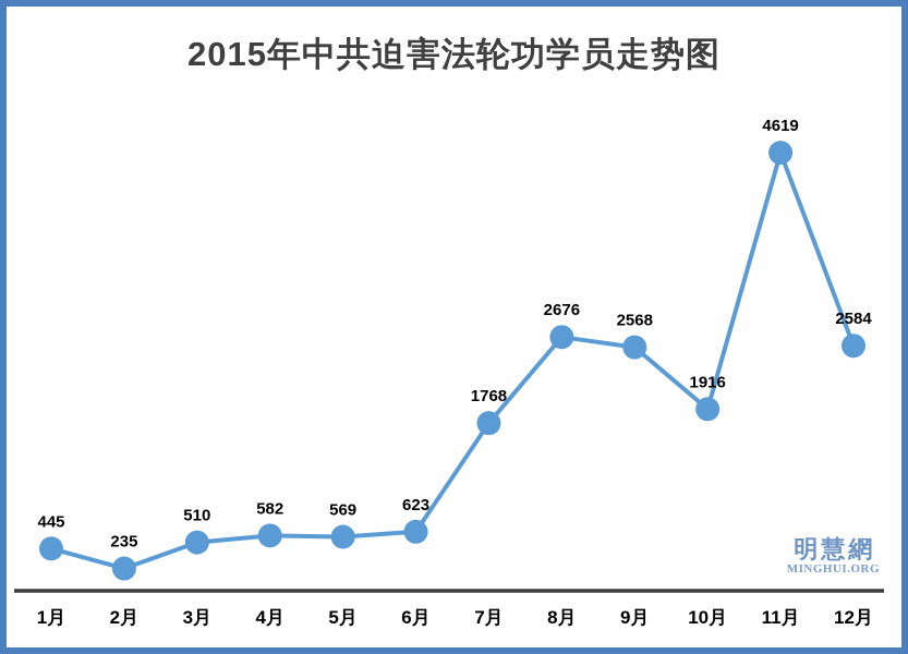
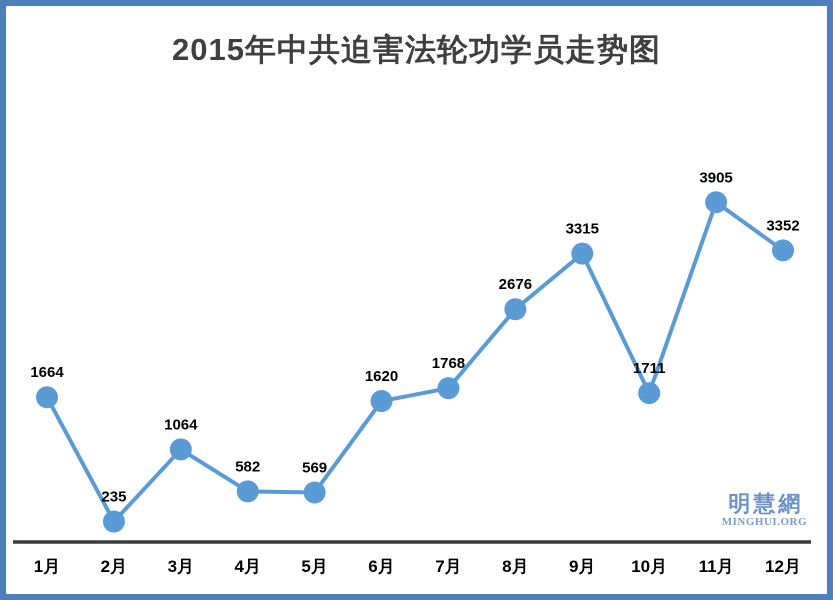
1月: 445 -> 1664
3月: 510 -> 1064
6月: 623 -> 1620
9月: 2568 -> 3315
10月: 1916 -> 1711
11月: 4619 -> 3905
12月: 2584 -> 3352
